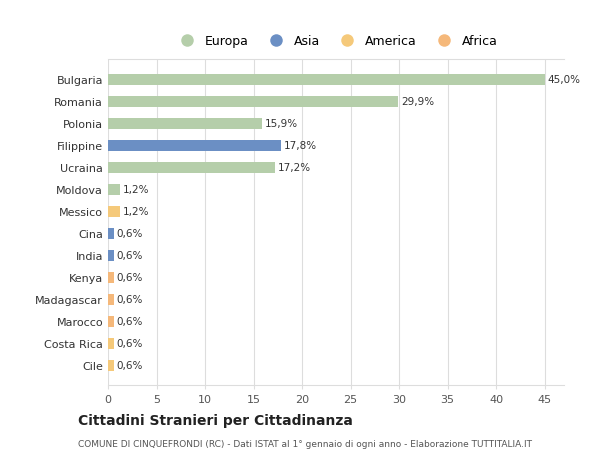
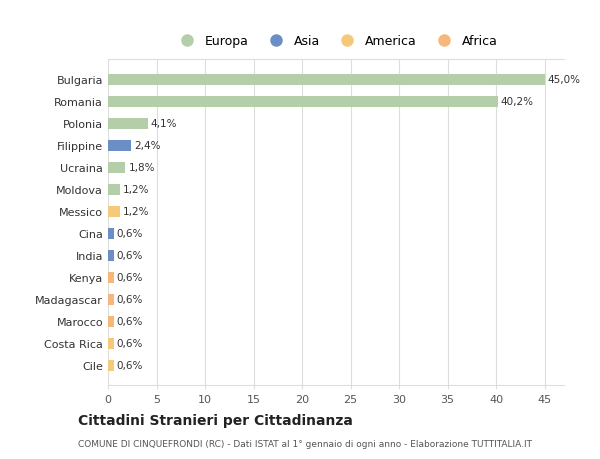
Romania: 29,9% -> 40,2%
Polonia: 15,9% -> 4,1%
Filippine: 17,8% -> 2,4%
Ucraina: 17,2% -> 1,8%
